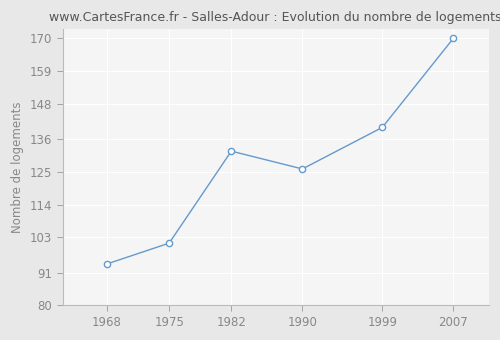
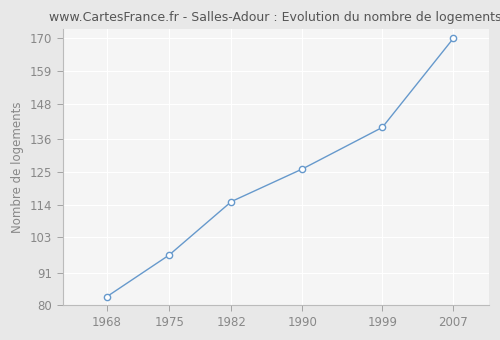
1968: 94 -> 83
1975: 101 -> 97
1982: 132 -> 115
